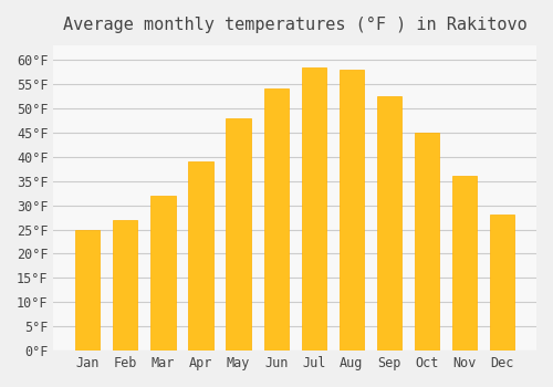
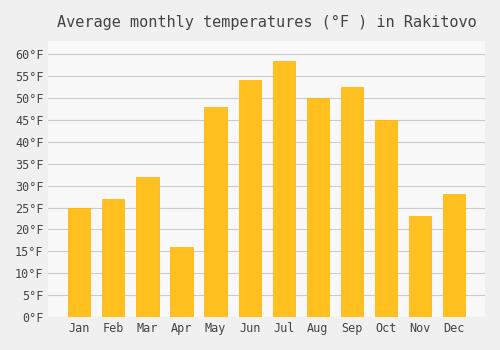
Apr: 39.0°F -> 16.0°F
Aug: 58.0°F -> 50.0°F
Nov: 36.0°F -> 23.0°F
